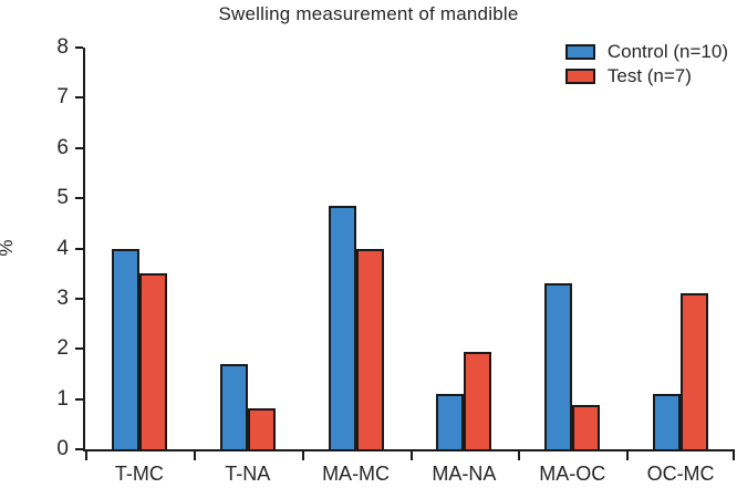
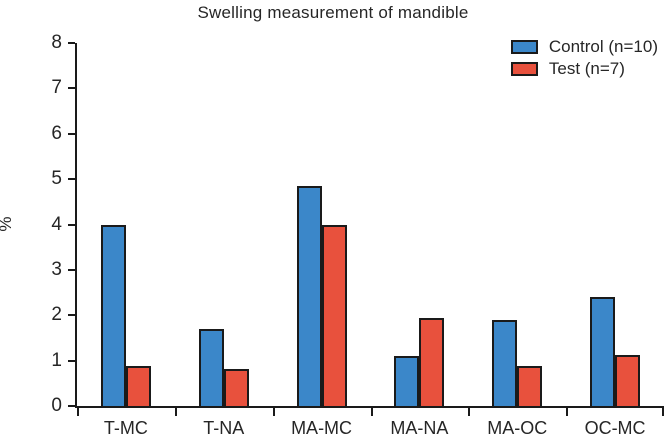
Test (n=7)/T-MC: 3.5 -> 0.9
Control (n=10)/MA-OC: 3.3 -> 1.9
Control (n=10)/OC-MC: 1.1 -> 2.4
Test (n=7)/OC-MC: 3.1 -> 1.1
